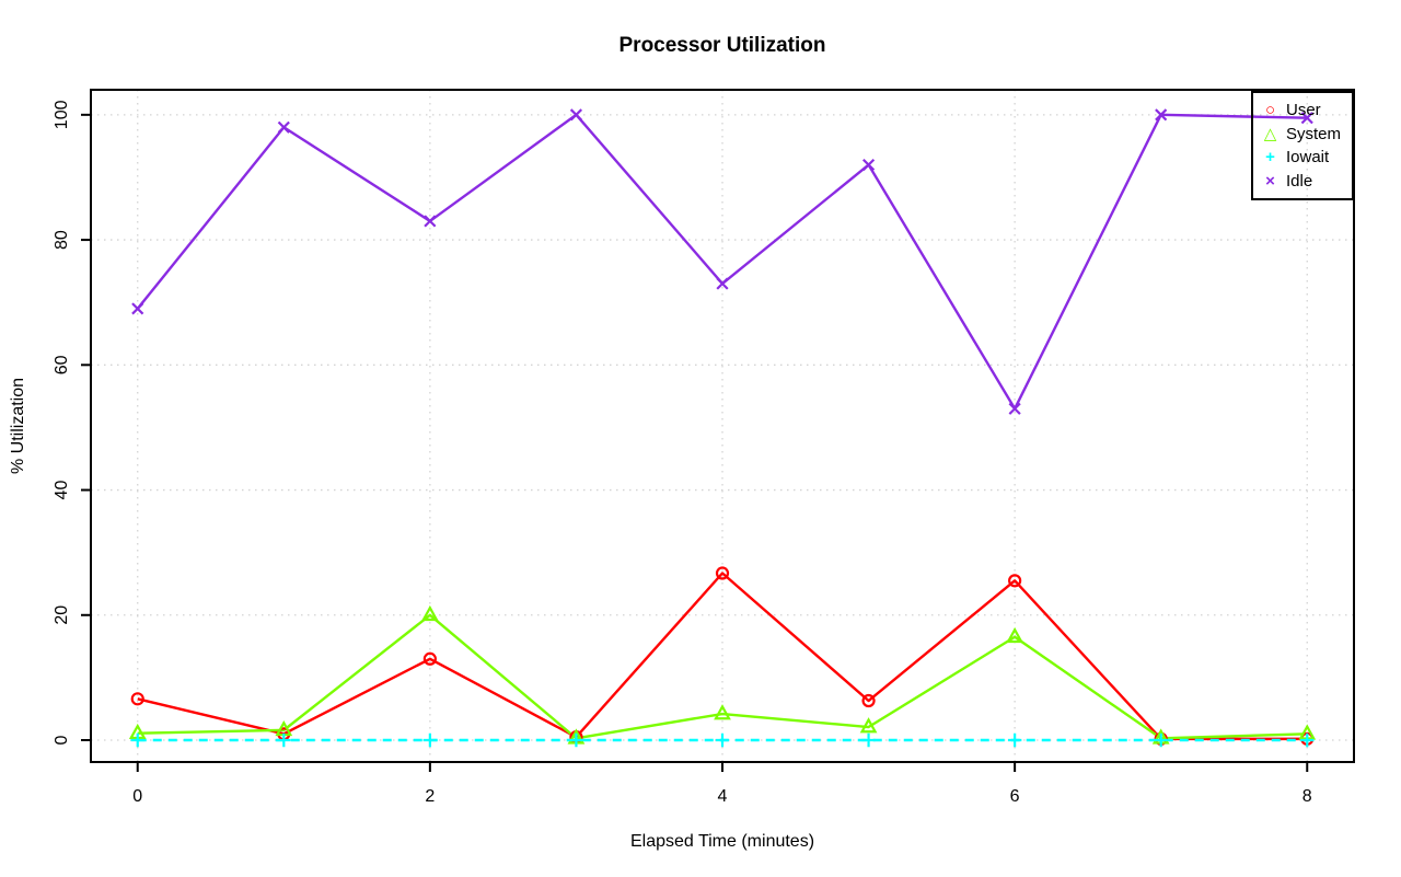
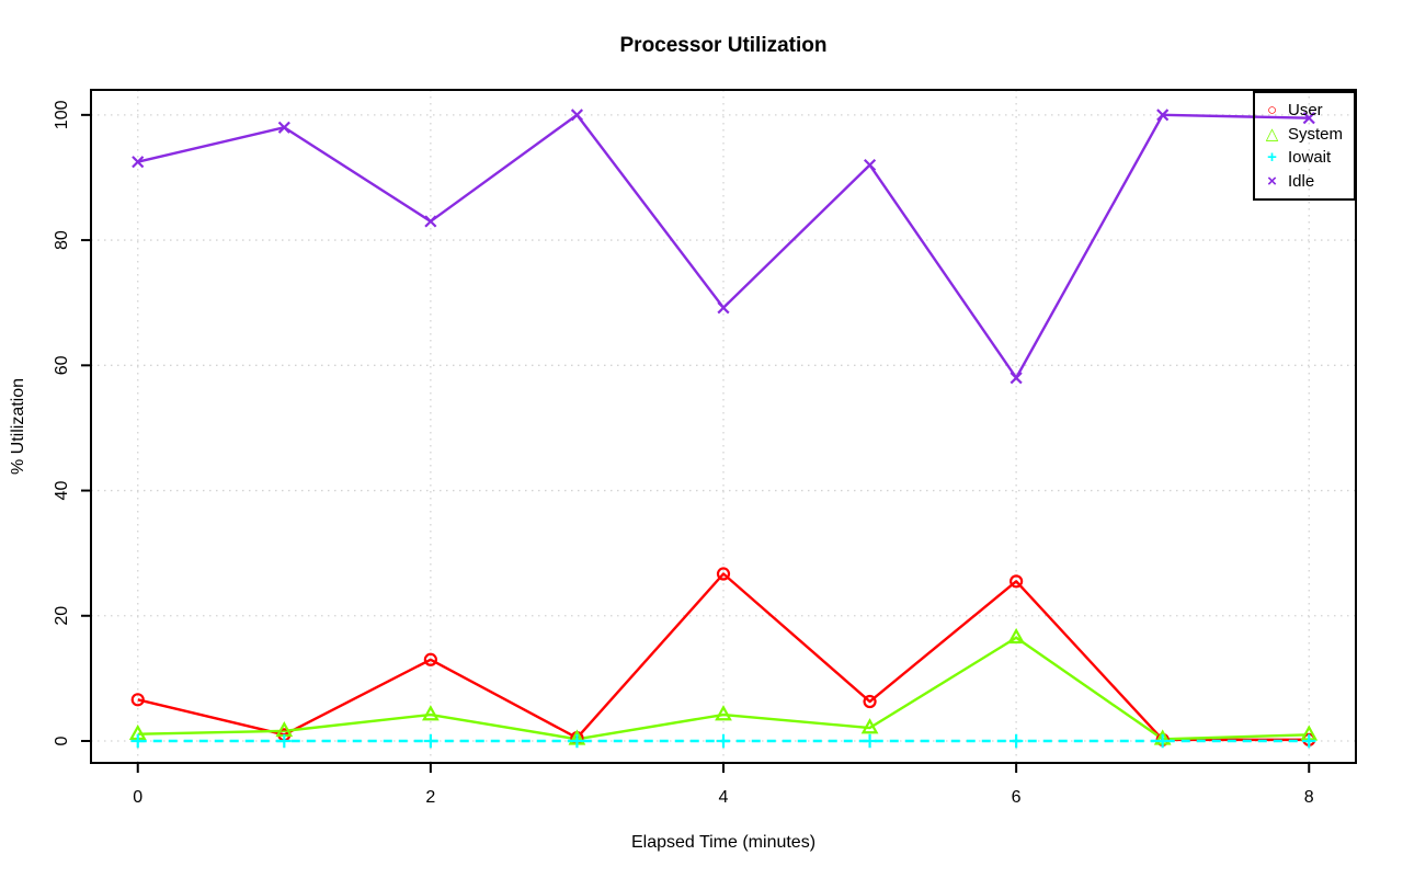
Idle/0: 69 -> 92
System/2: 20 -> 4
Idle/4: 73 -> 69
Idle/6: 53 -> 58
